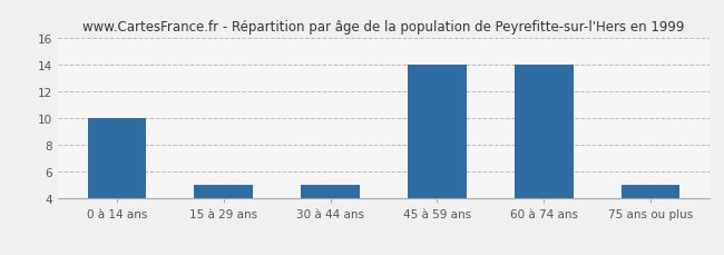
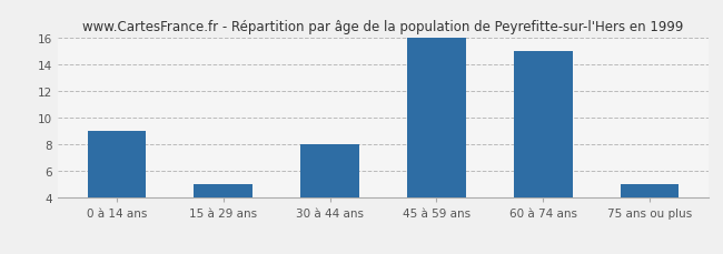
0 à 14 ans: 10 -> 9
30 à 44 ans: 5 -> 8
45 à 59 ans: 14 -> 16
60 à 74 ans: 14 -> 15
